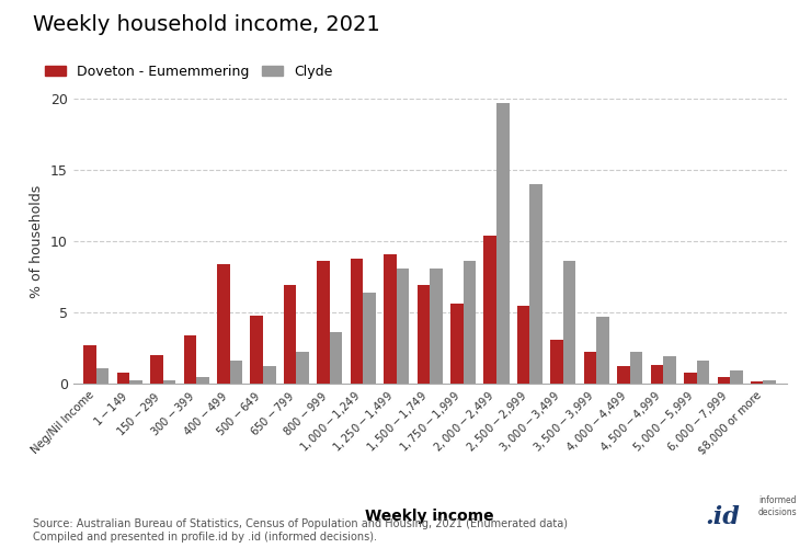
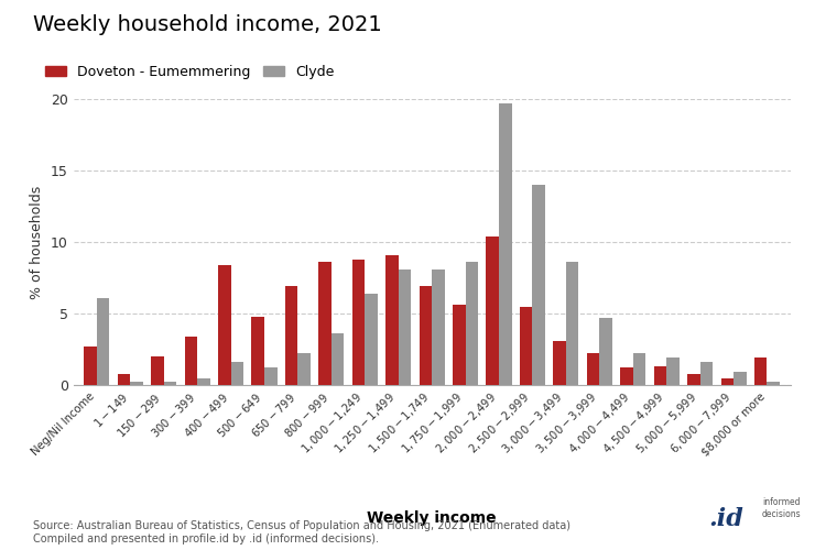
Clyde/Neg/Nil Income: 1.1 -> 6.1
Doveton - Eumemmering/$8,000 or more: 0.1 -> 1.9
